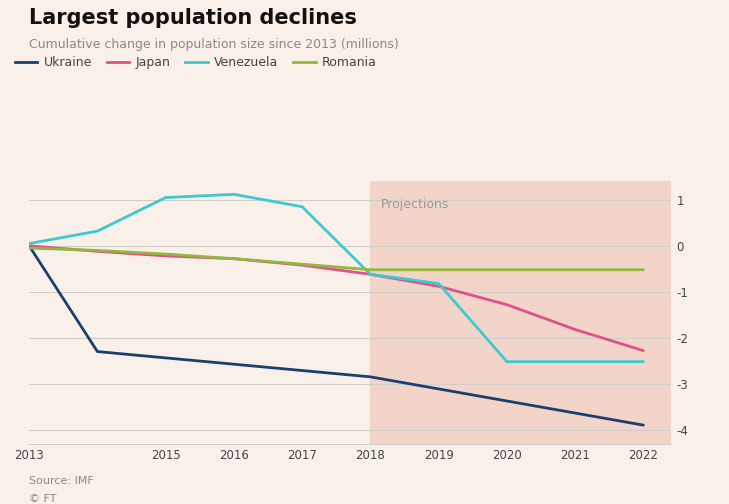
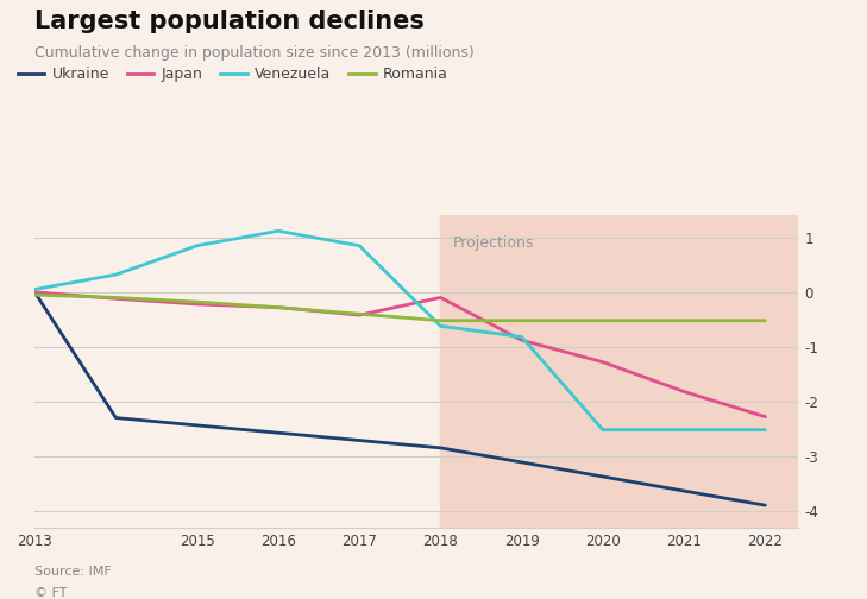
Venezuela/2015: 1.05 -> 0.85
Japan/2018: -0.62 -> -0.10
